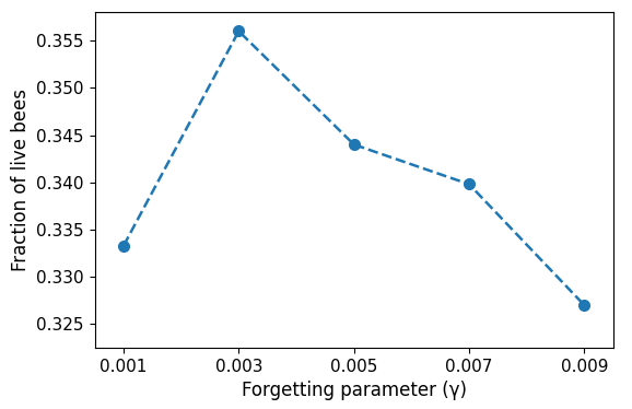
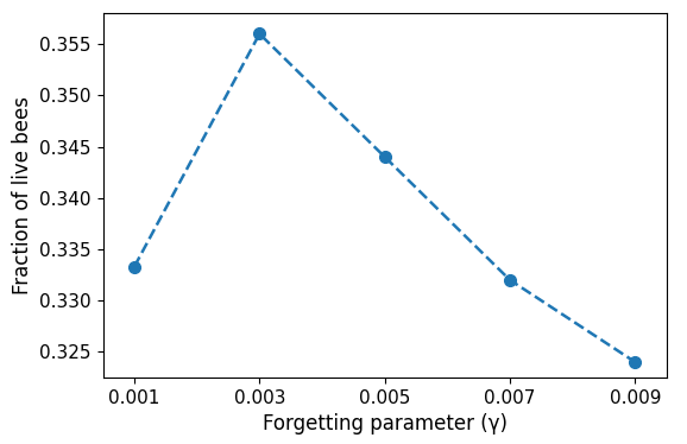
0.007: 0.3398 -> 0.3320
0.009: 0.3270 -> 0.3240
